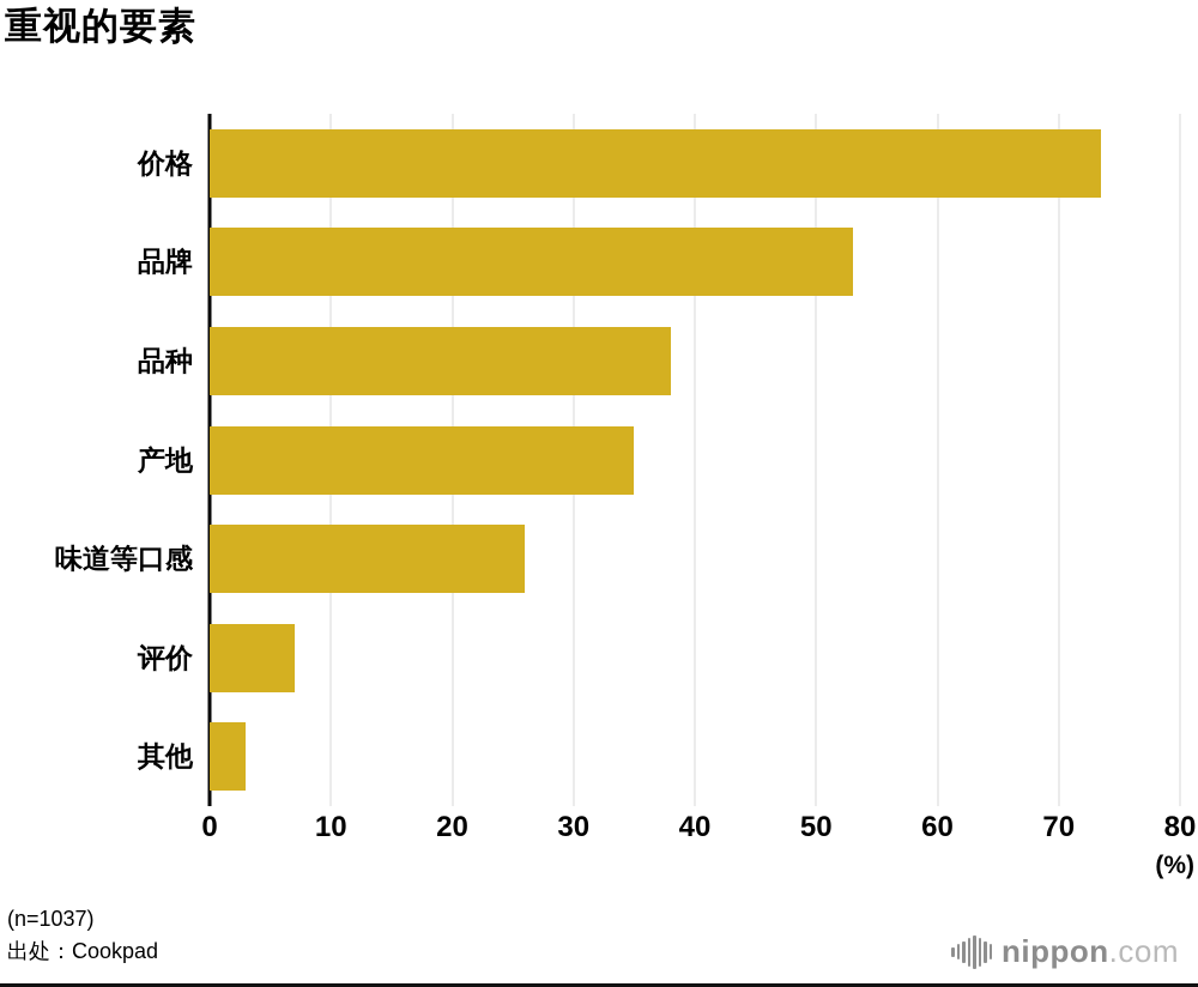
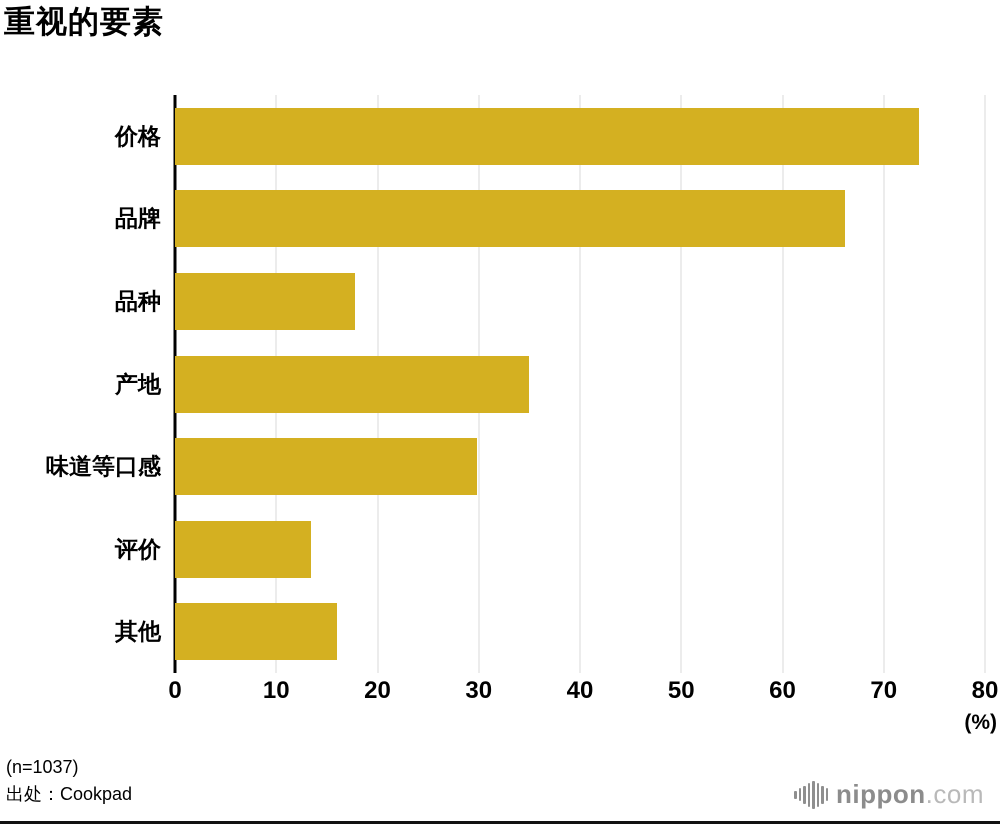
品牌: 53.0 -> 66.2
品种: 38.0 -> 17.8
味道等口感: 26.0 -> 29.8
评价: 7.0 -> 13.4
其他: 3.0 -> 16.0
